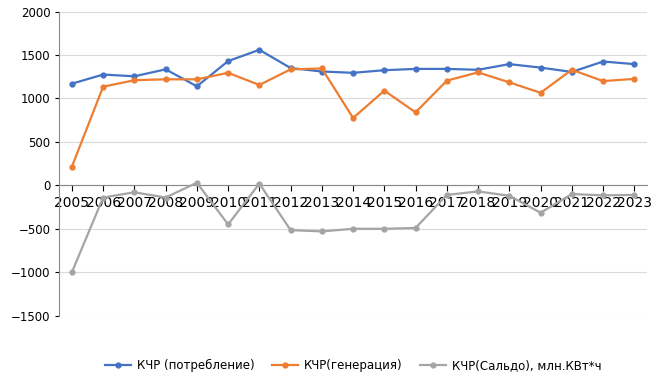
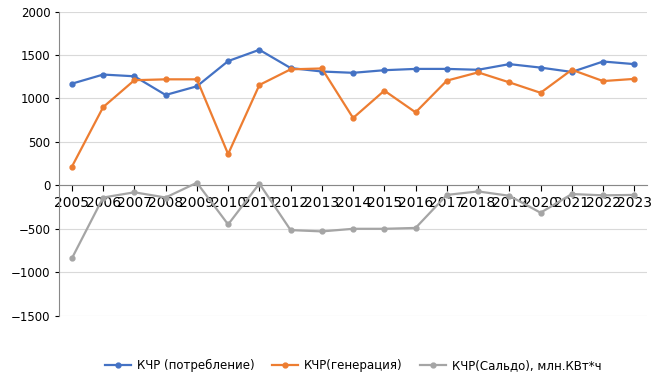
КЧР(Сальдо), млн.КВт*ч/2005: -1000 -> -840
КЧР(генерация)/2006: 1140 -> 900
КЧР (потребление)/2008: 1340 -> 1040
КЧР(генерация)/2010: 1300 -> 360
